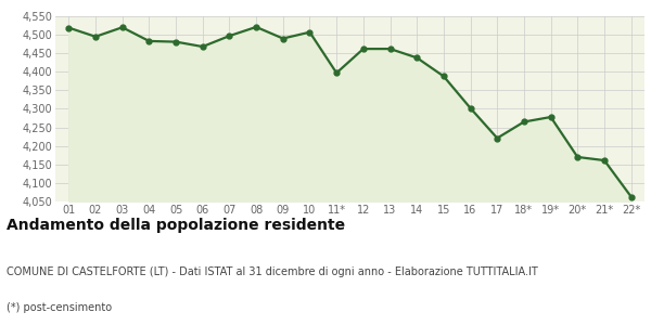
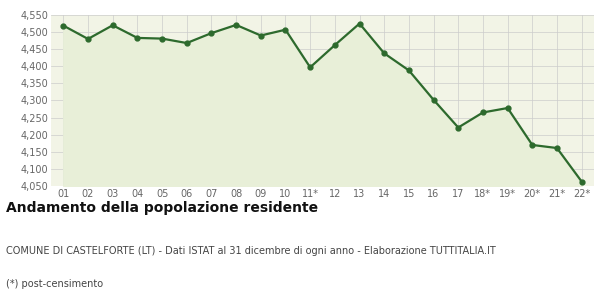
02: 4,495 -> 4,480
13: 4,462 -> 4,525
